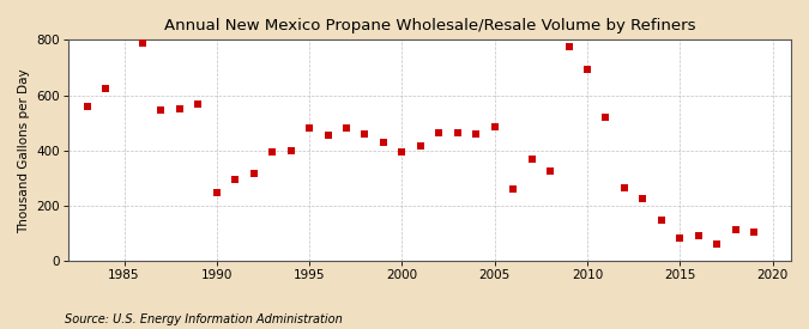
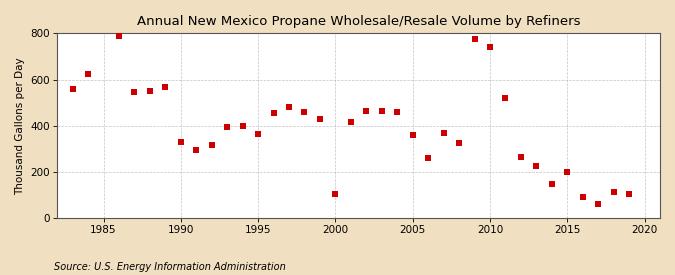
1990: 250 -> 330
1995: 480 -> 365
2000: 395 -> 105
2005: 485 -> 360
2010: 695 -> 740
2015: 85 -> 200
